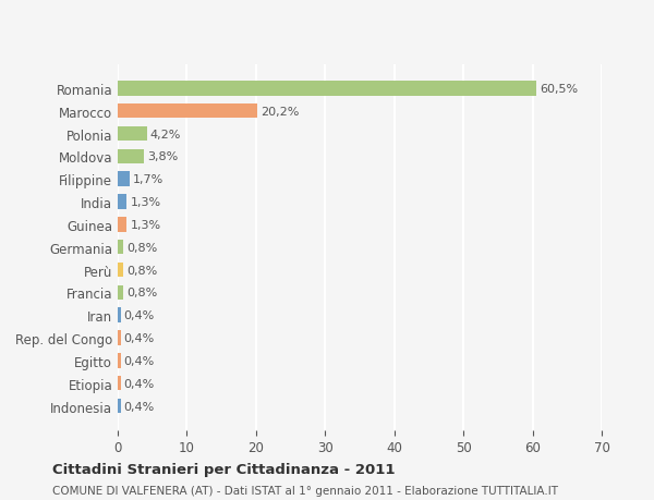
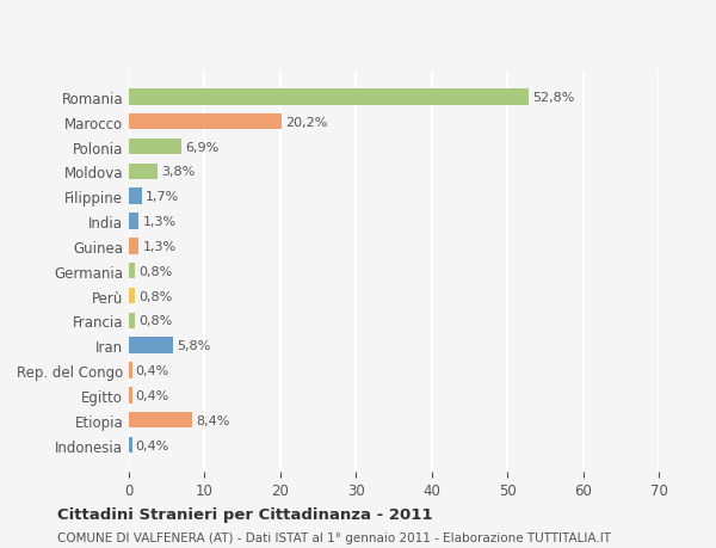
Romania: 60,5% -> 52,8%
Polonia: 4,2% -> 6,9%
Iran: 0,4% -> 5,8%
Etiopia: 0,4% -> 8,4%
